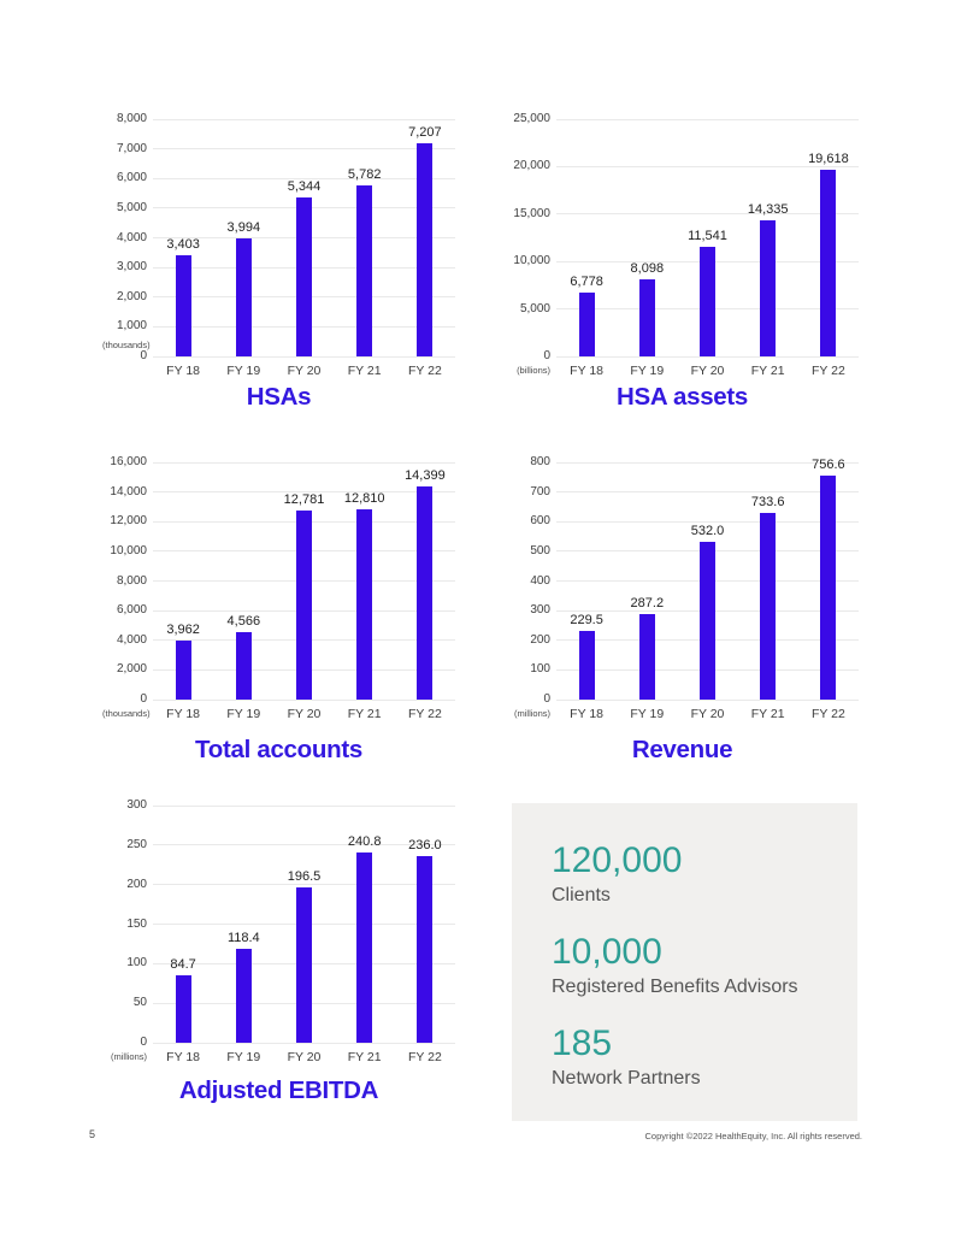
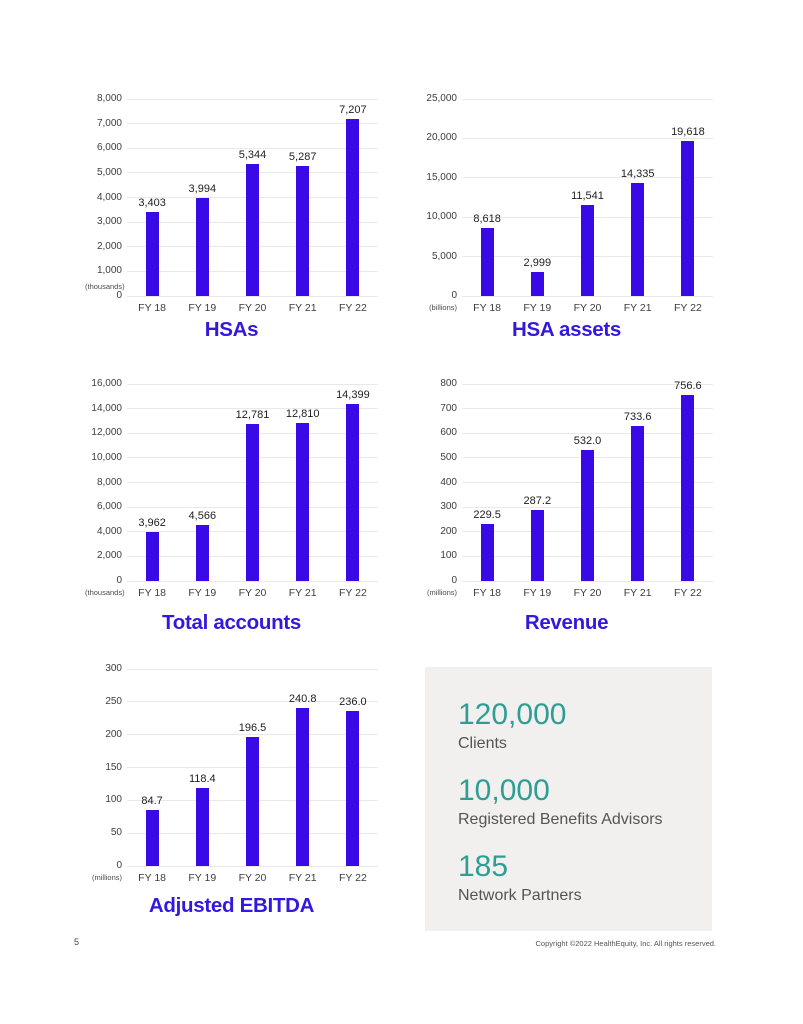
HSAs/FY 21: 5,782 -> 5,287
HSA assets/FY 18: 6,778 -> 8,618
HSA assets/FY 19: 8,098 -> 2,999
